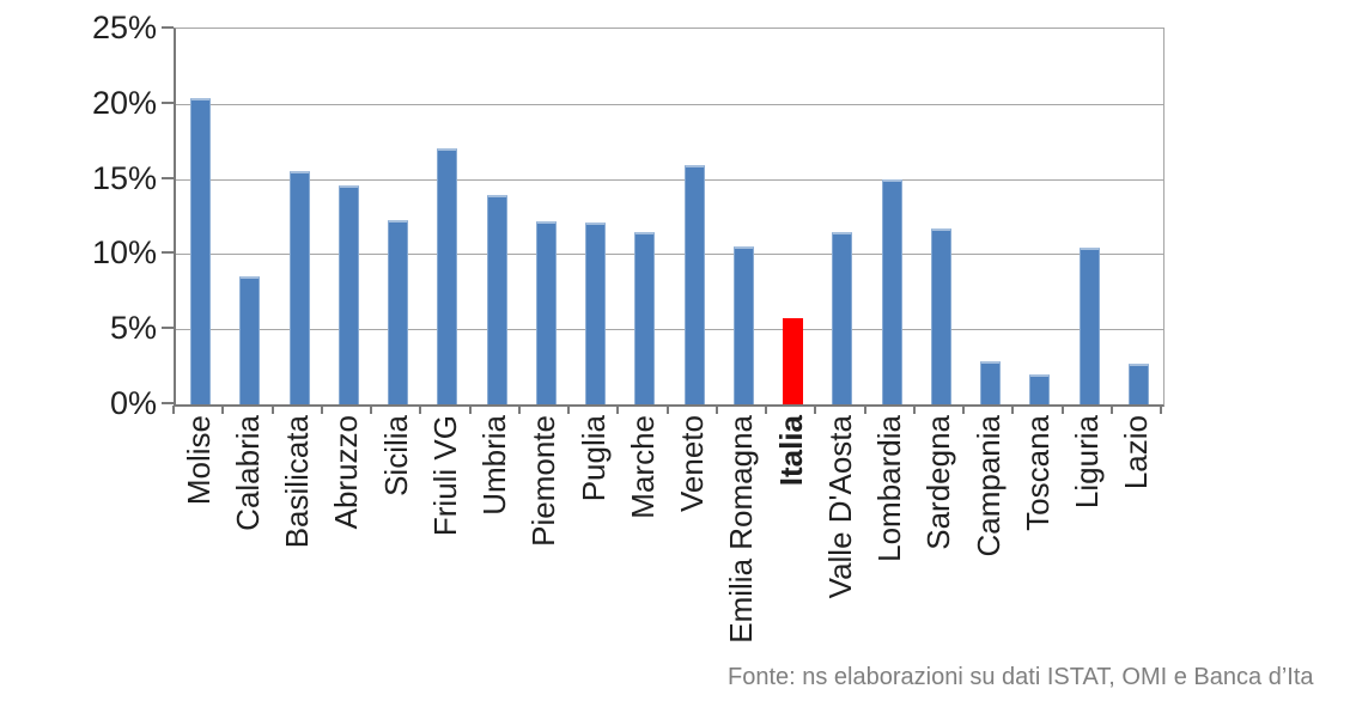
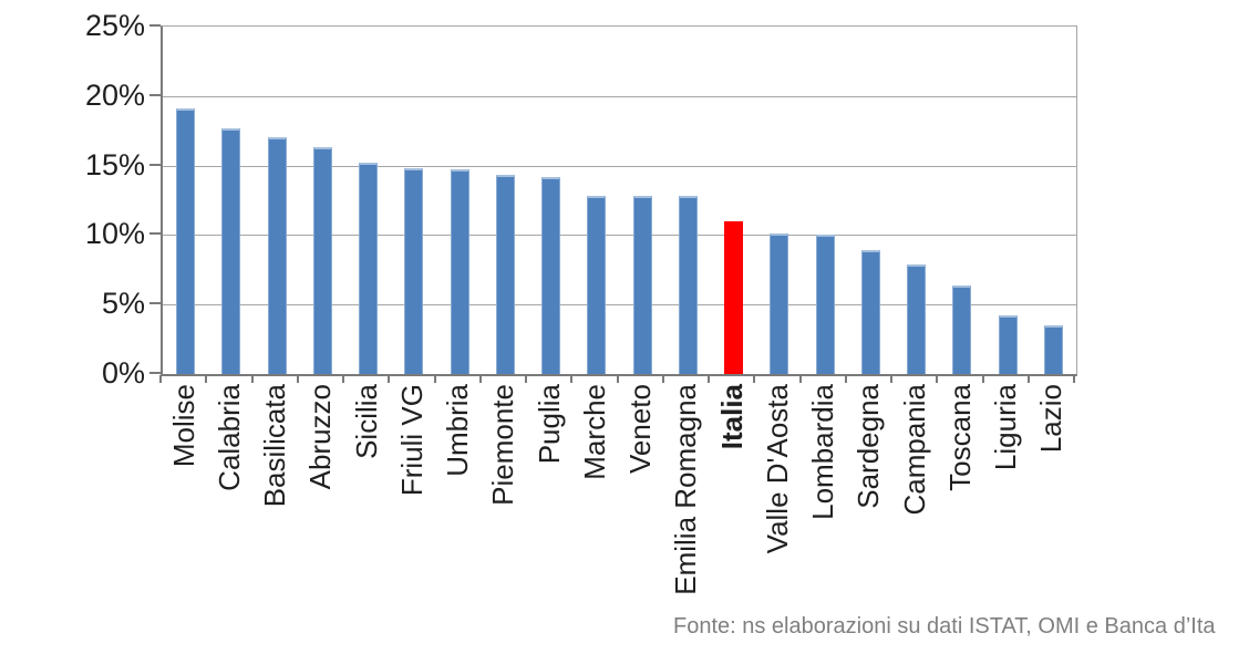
Molise: 20.4% -> 19.1%
Calabria: 8.5% -> 17.7%
Basilicata: 15.5% -> 17.0%
Abruzzo: 14.6% -> 16.3%
Sicilia: 12.3% -> 15.2%
Friuli VG: 17.0% -> 14.8%
Umbria: 13.9% -> 14.7%
Piemonte: 12.2% -> 14.3%
Puglia: 12.1% -> 14.2%
Marche: 11.5% -> 12.8%
Veneto: 15.9% -> 12.8%
Emilia Romagna: 10.5% -> 12.8%
Italia: 5.7% -> 11.0%
Valle D'Aosta: 11.5% -> 10.1%
Lombardia: 15.0% -> 10.0%
Sardegna: 11.7% -> 8.9%
Campania: 2.9% -> 7.9%
Toscana: 2.0% -> 6.4%
Liguria: 10.4% -> 4.2%
Lazio: 2.7% -> 3.5%
